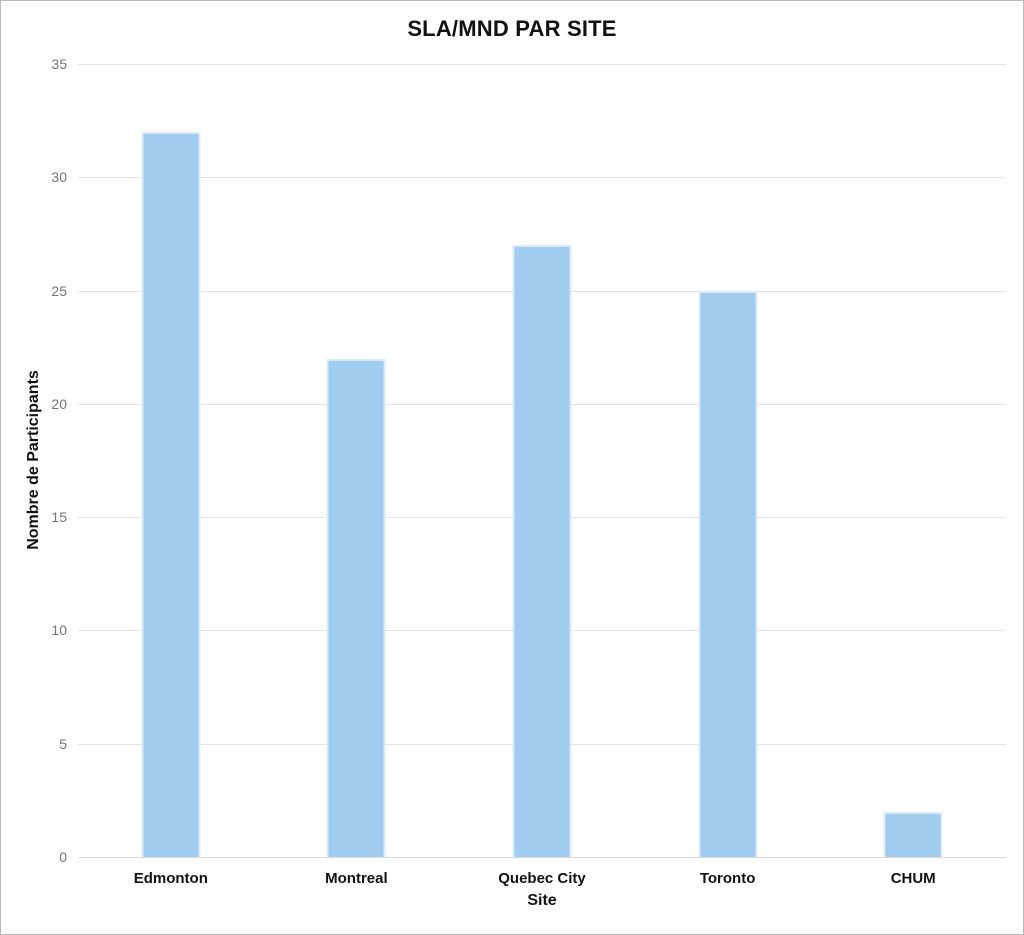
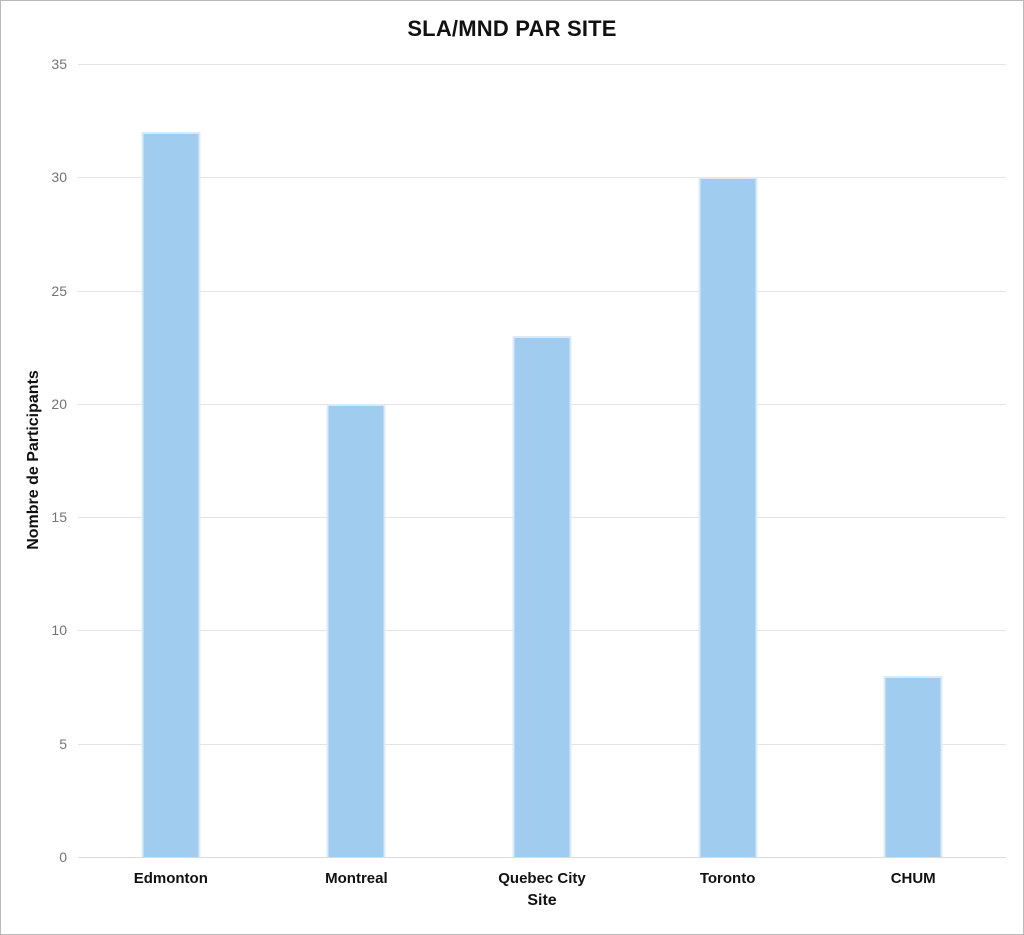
Montreal: 22 -> 20
Quebec City: 27 -> 23
Toronto: 25 -> 30
CHUM: 2 -> 8
